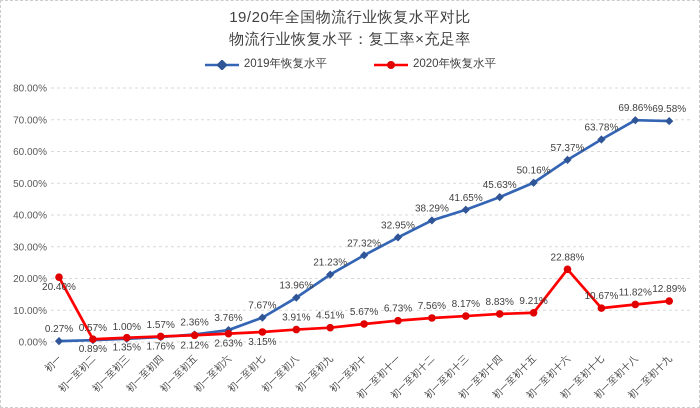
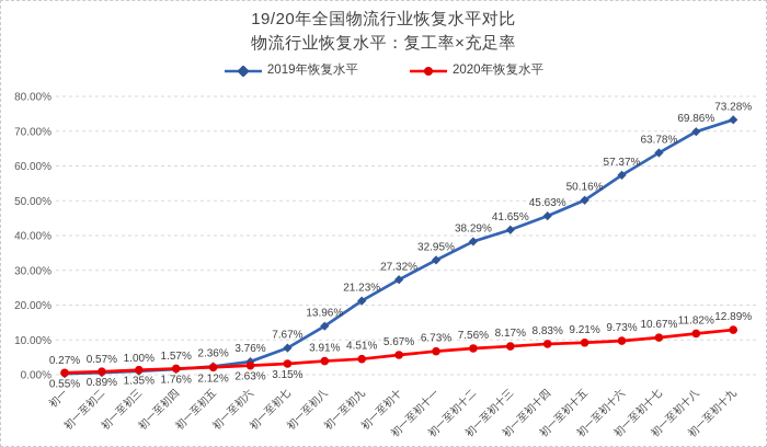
2020年恢复水平/初一: 20.40% -> 0.55%
2020年恢复水平/初一至初十六: 22.88% -> 9.73%
2019年恢复水平/初一至初十九: 69.58% -> 73.28%
